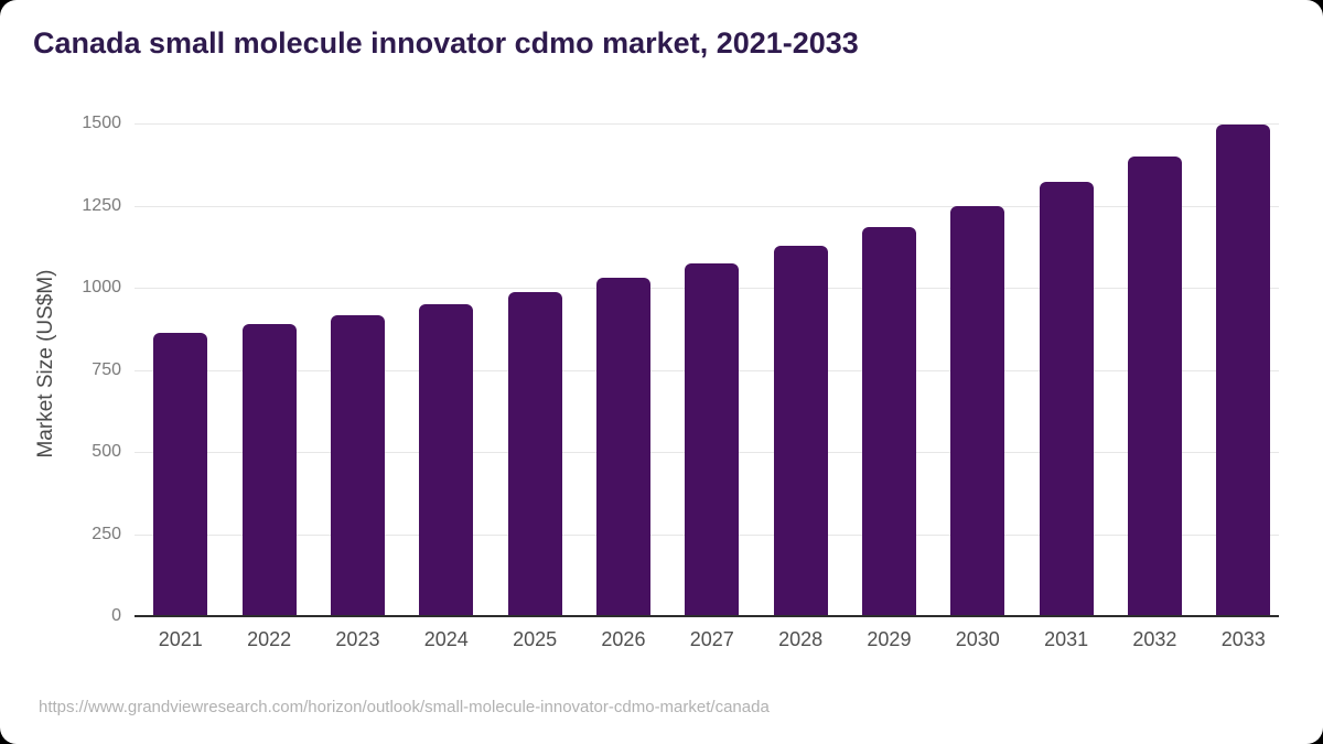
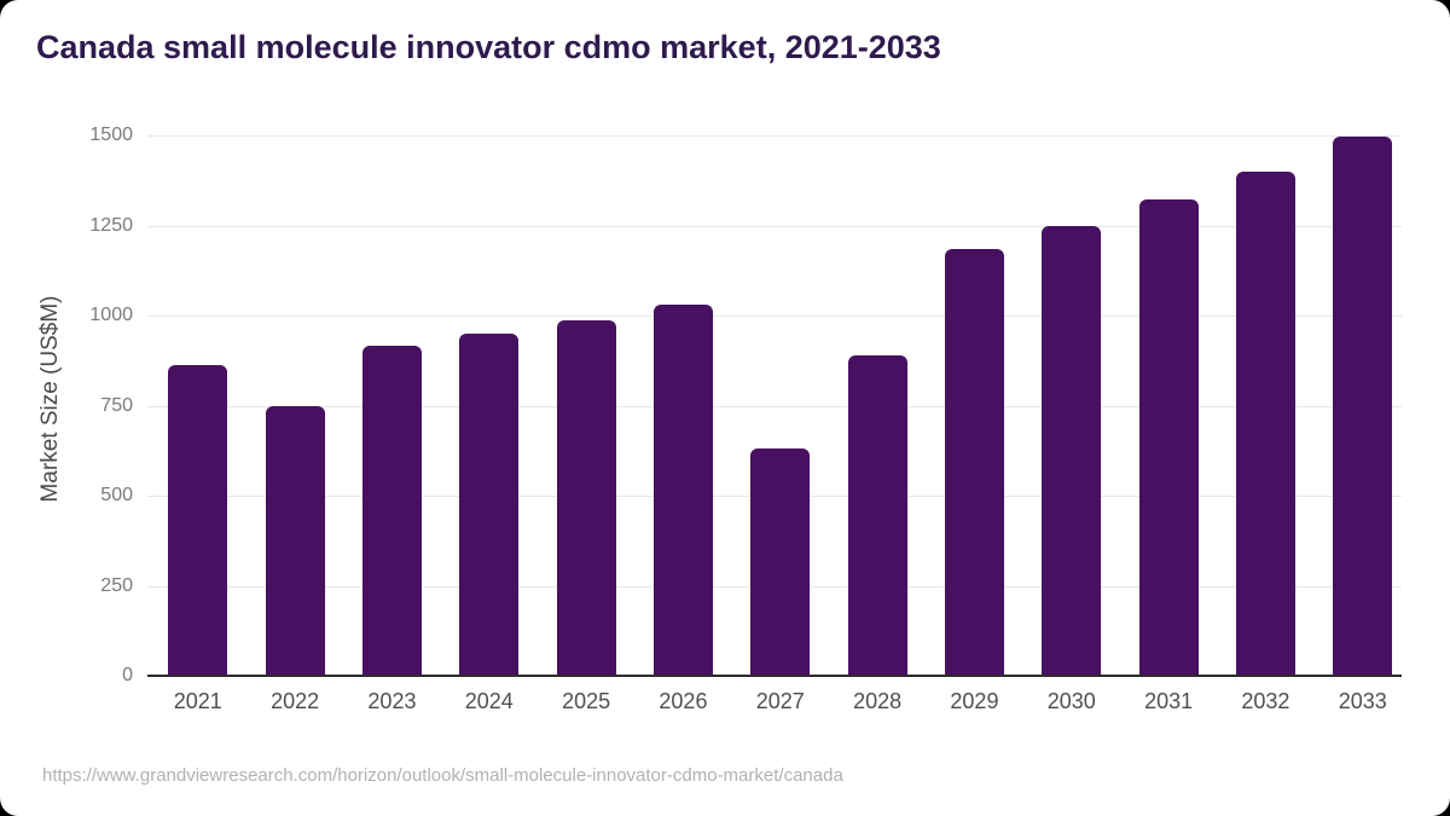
2022: 890 -> 750
2027: 1080 -> 630
2028: 1130 -> 890
